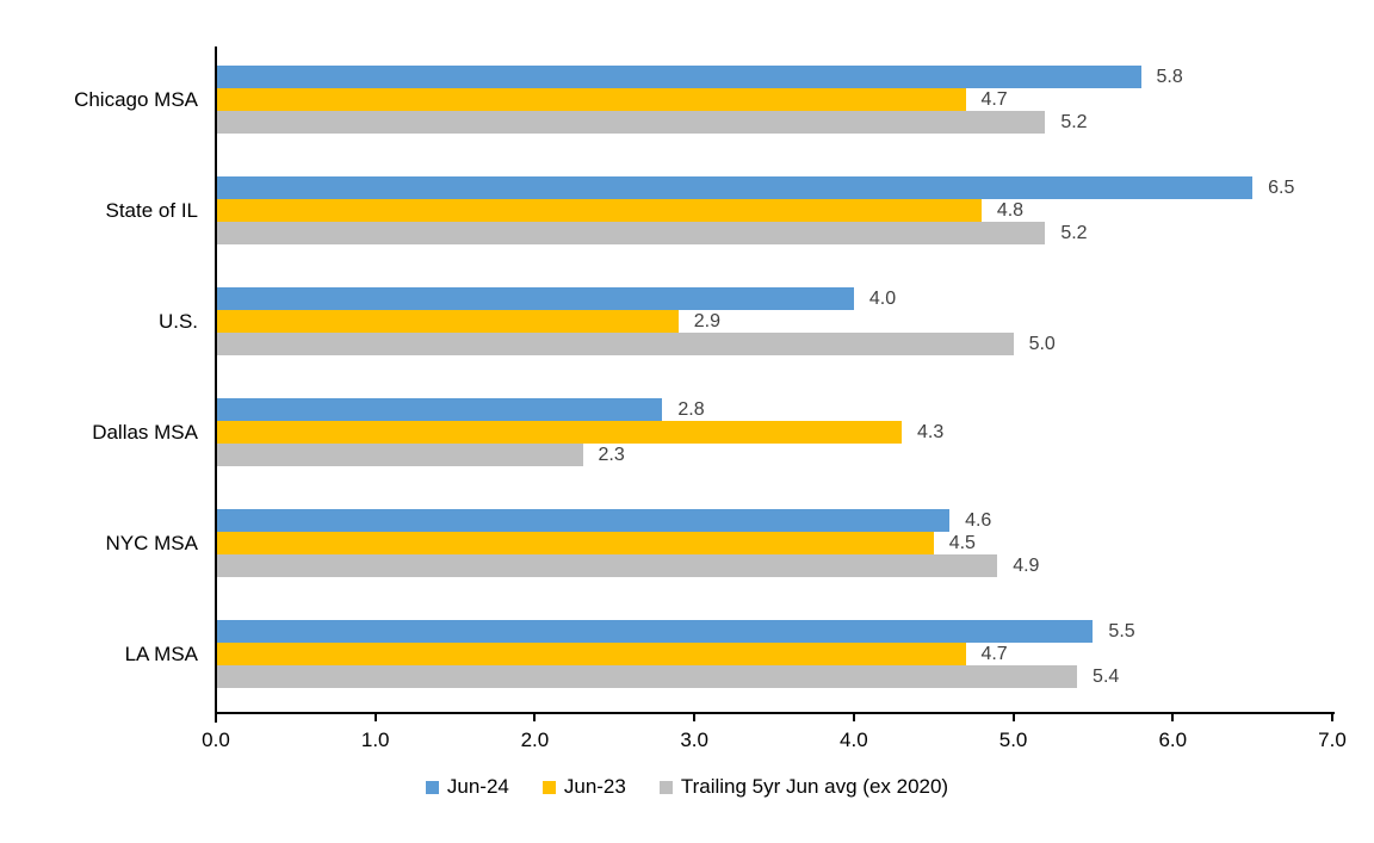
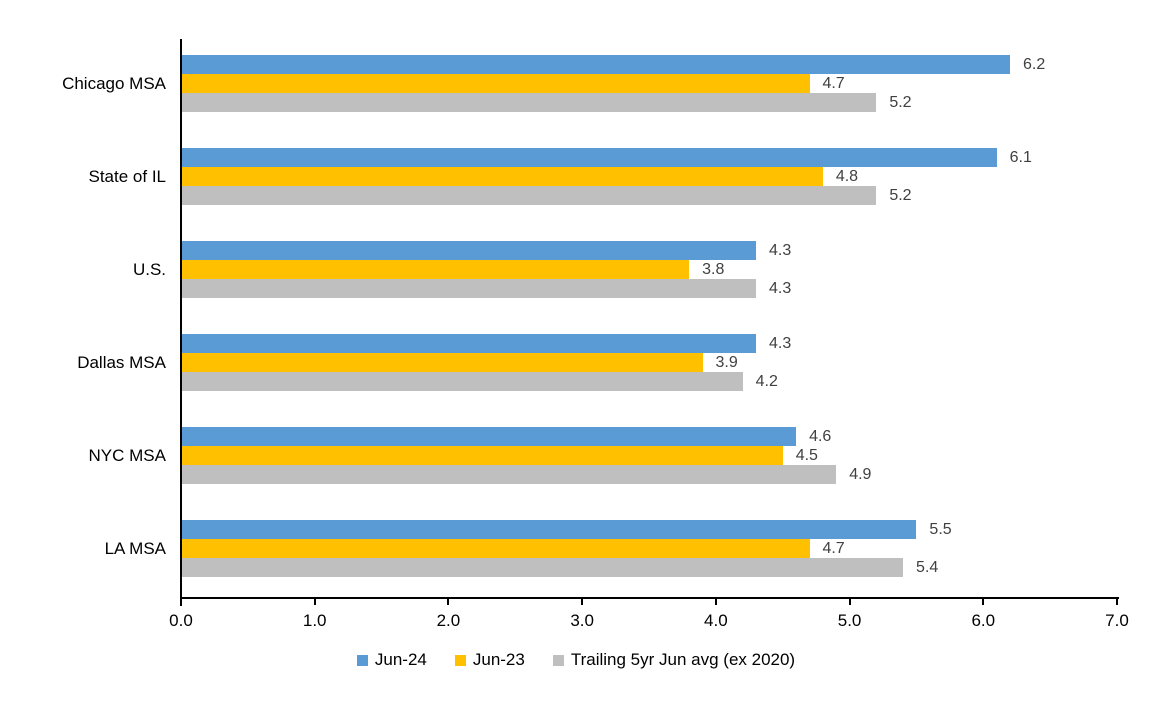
Jun-24/Chicago MSA: 5.8 -> 6.2
Jun-24/State of IL: 6.5 -> 6.1
Jun-24/U.S.: 4.0 -> 4.3
Jun-23/U.S.: 2.9 -> 3.8
Trailing 5yr Jun avg (ex 2020)/U.S.: 5.0 -> 4.3
Jun-24/Dallas MSA: 2.8 -> 4.3
Jun-23/Dallas MSA: 4.3 -> 3.9
Trailing 5yr Jun avg (ex 2020)/Dallas MSA: 2.3 -> 4.2
